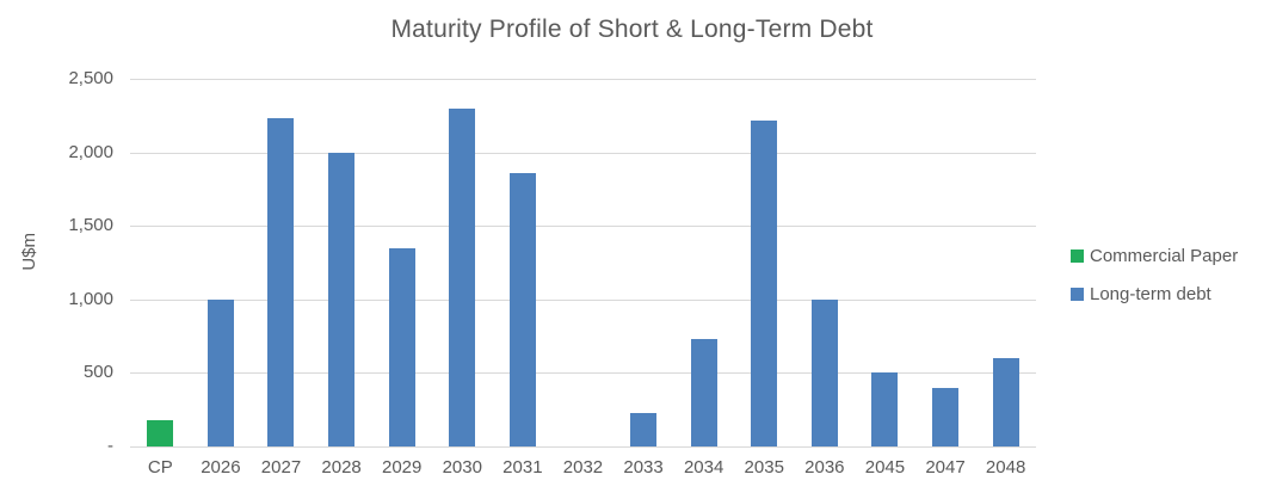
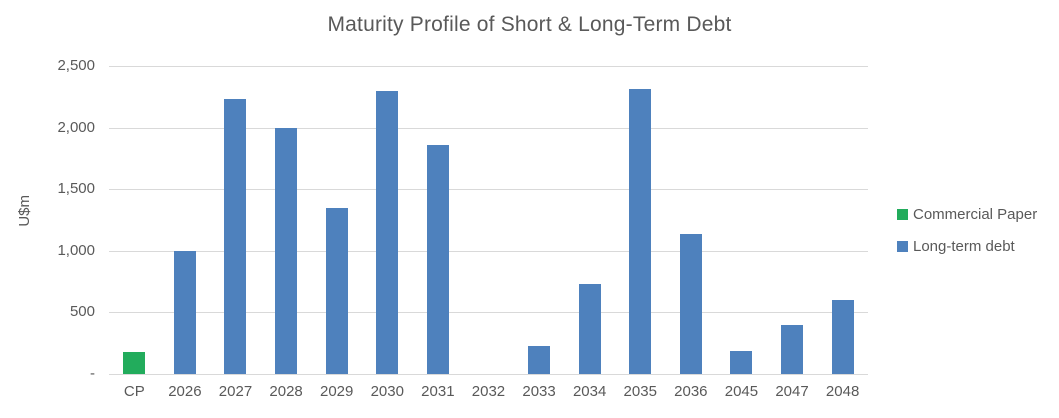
Long-term debt/2035: 2220 -> 2310
Long-term debt/2036: 1000 -> 1140
Long-term debt/2045: 500 -> 190
